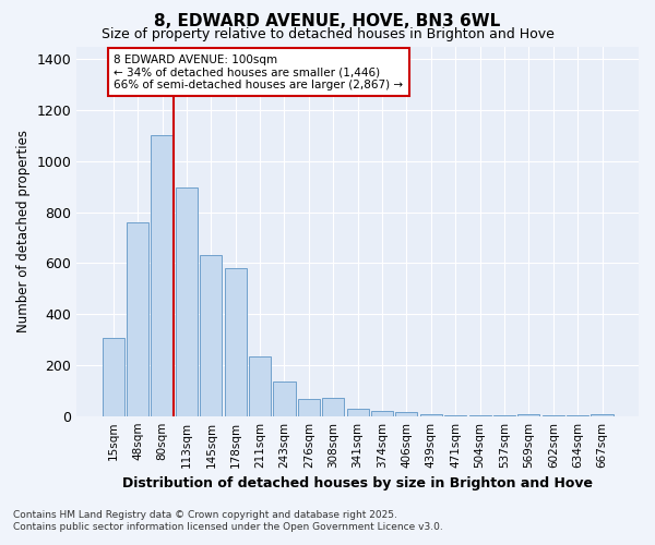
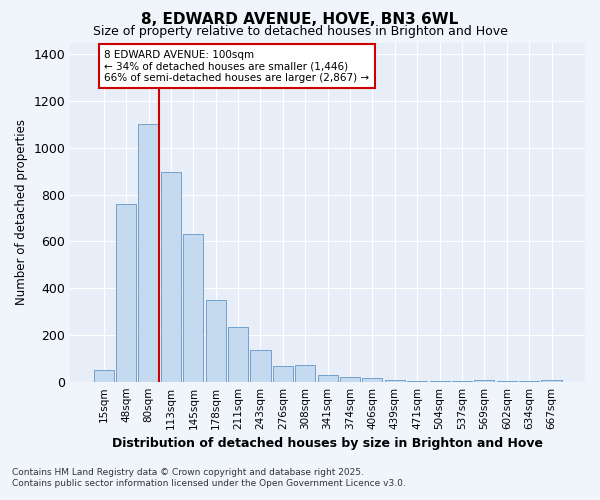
15sqm: 305 -> 50
178sqm: 580 -> 350
